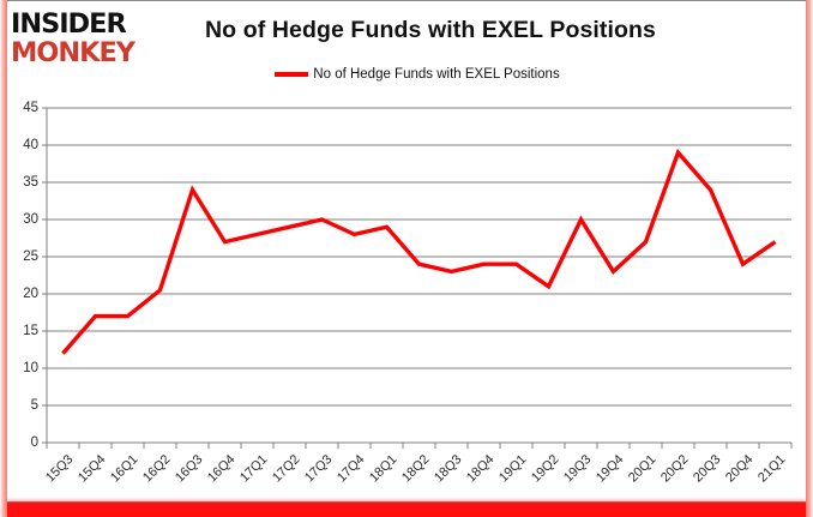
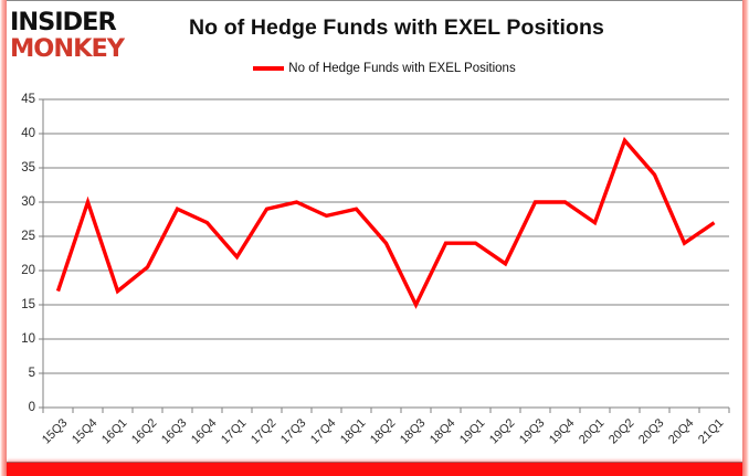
15Q3: 12 -> 17
15Q4: 17 -> 30
16Q3: 34 -> 29
17Q1: 28 -> 22
18Q3: 23 -> 15
19Q4: 23 -> 30
